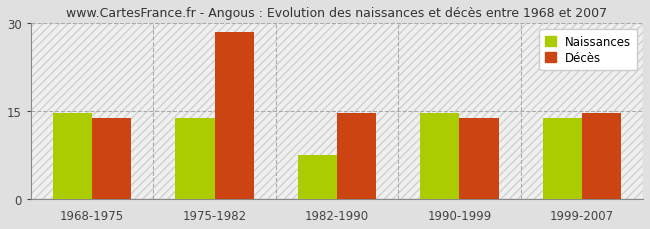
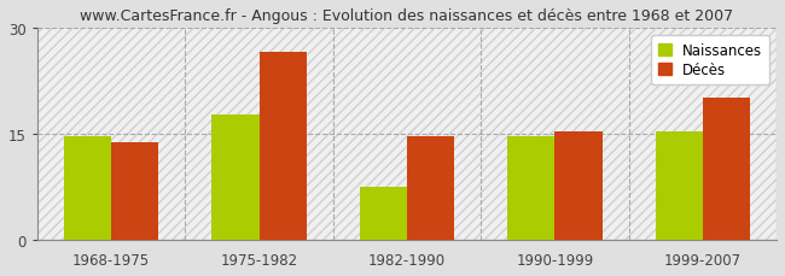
Naissances/1975-1982: 13.9 -> 17.8
Décès/1975-1982: 28.5 -> 26.6
Décès/1990-1999: 13.9 -> 15.4
Naissances/1999-2007: 13.9 -> 15.4
Décès/1999-2007: 14.7 -> 20.2
